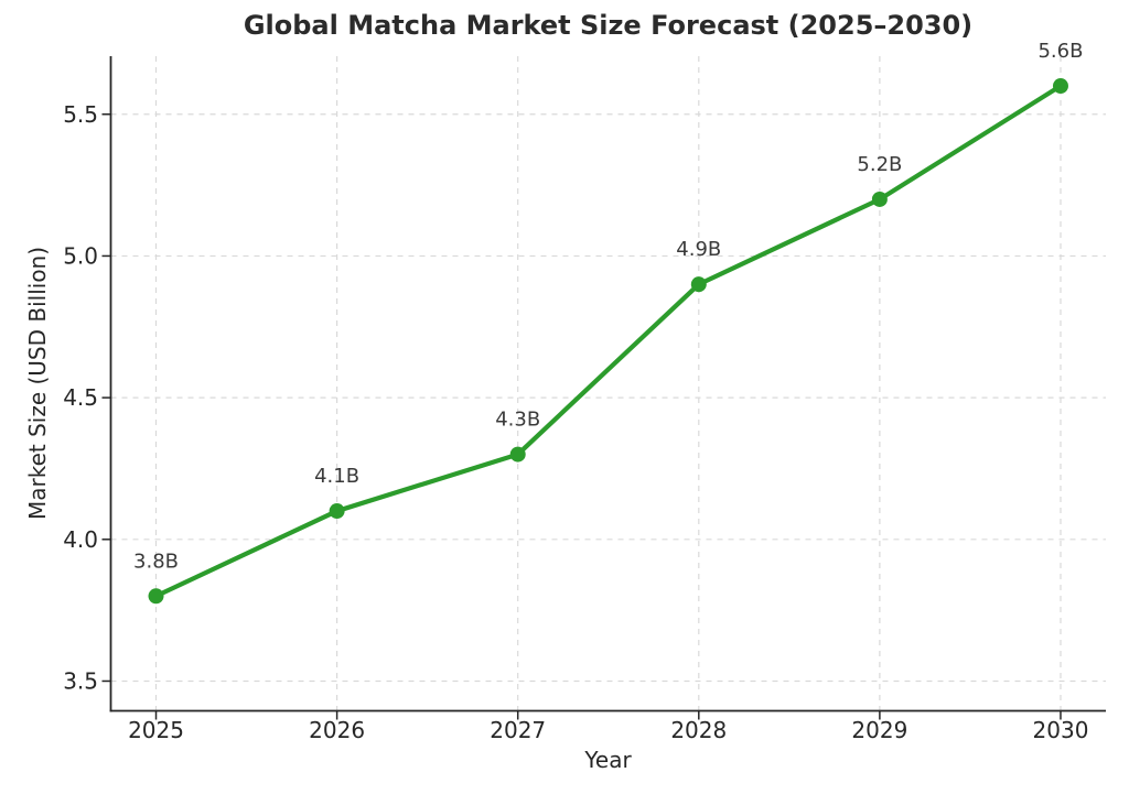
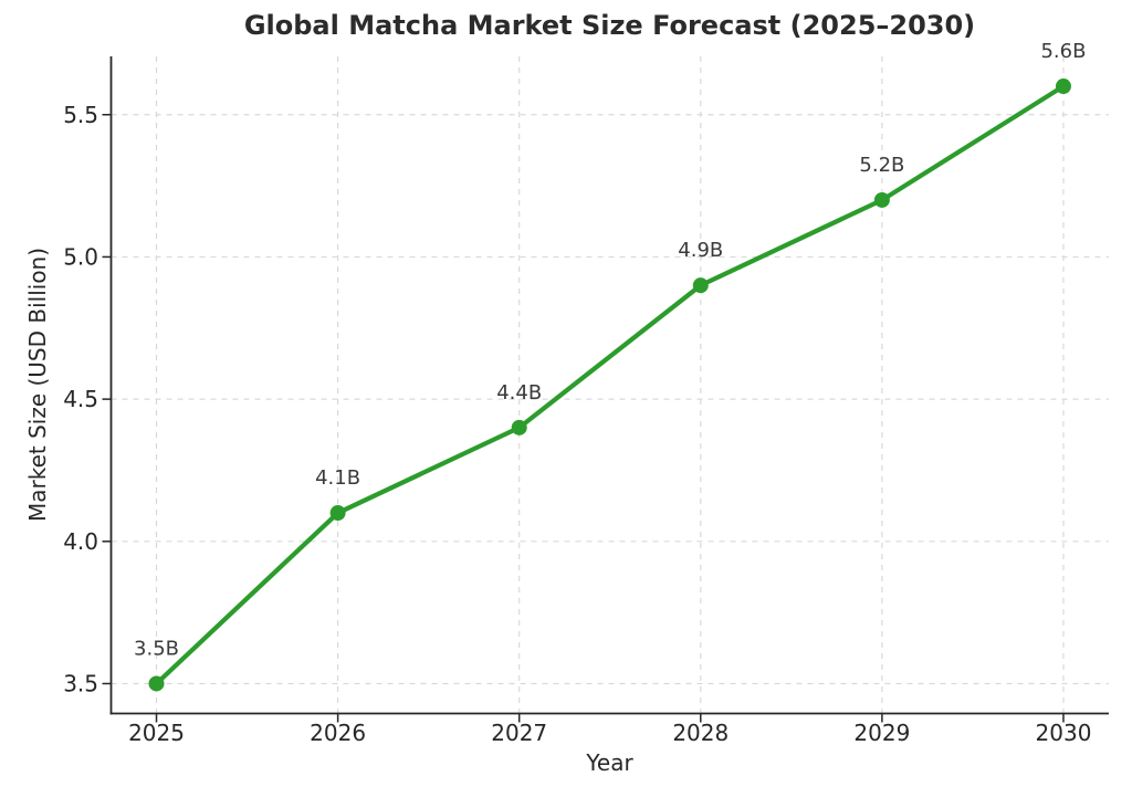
2025: 3.8B -> 3.5B
2027: 4.3B -> 4.4B
